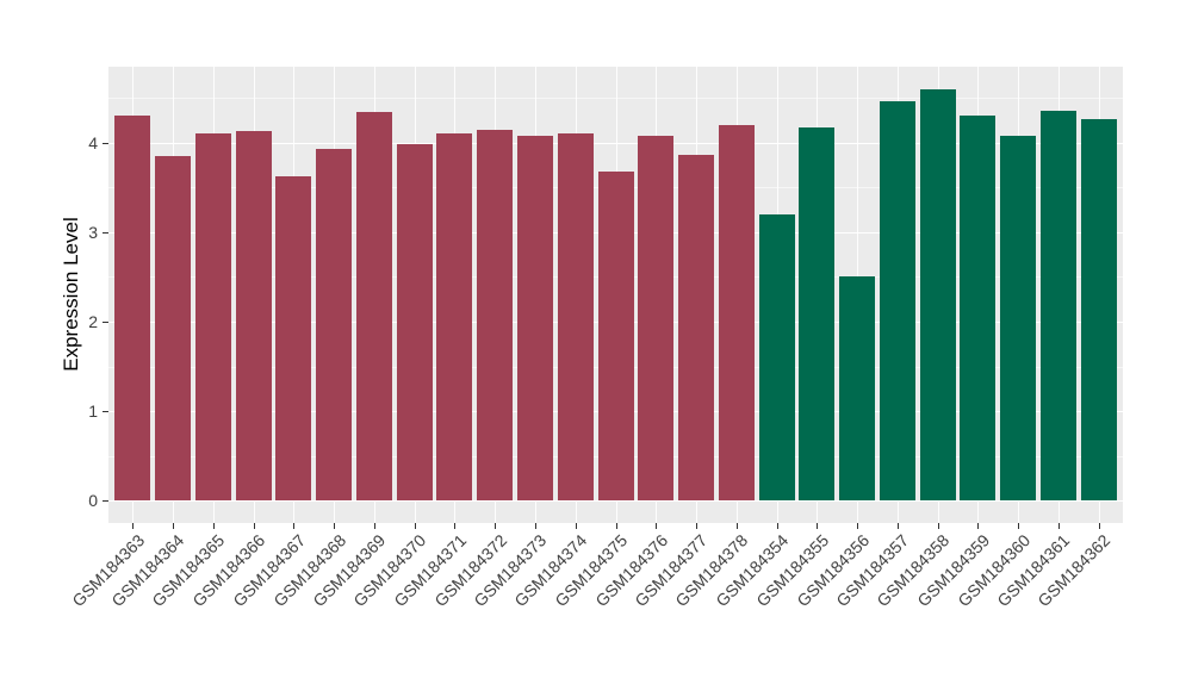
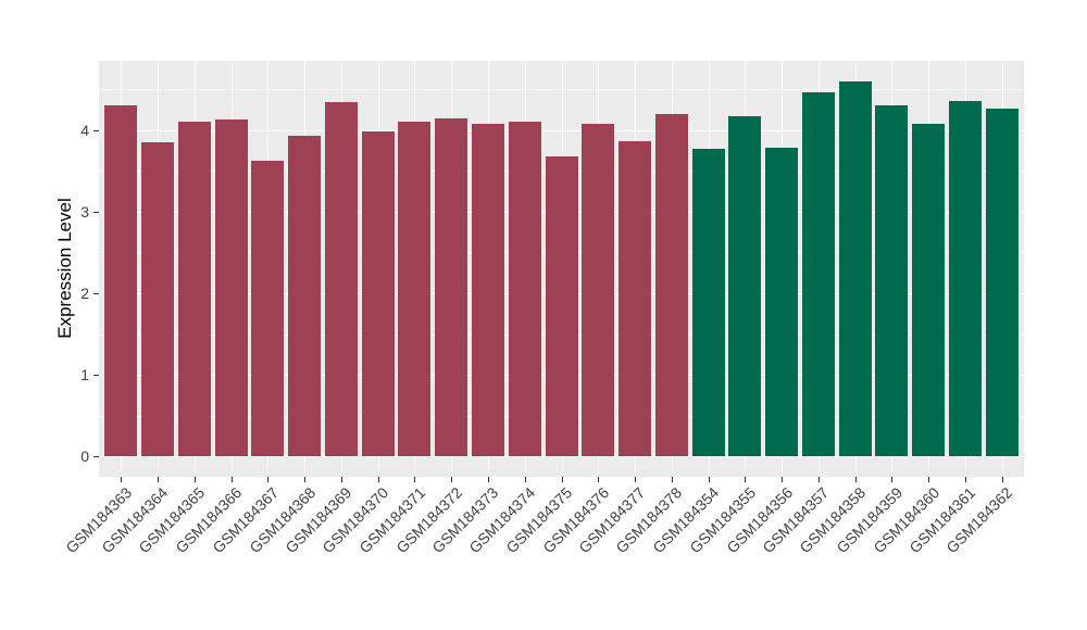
GSM184354: 3.2 -> 3.8
GSM184356: 2.5 -> 3.8
